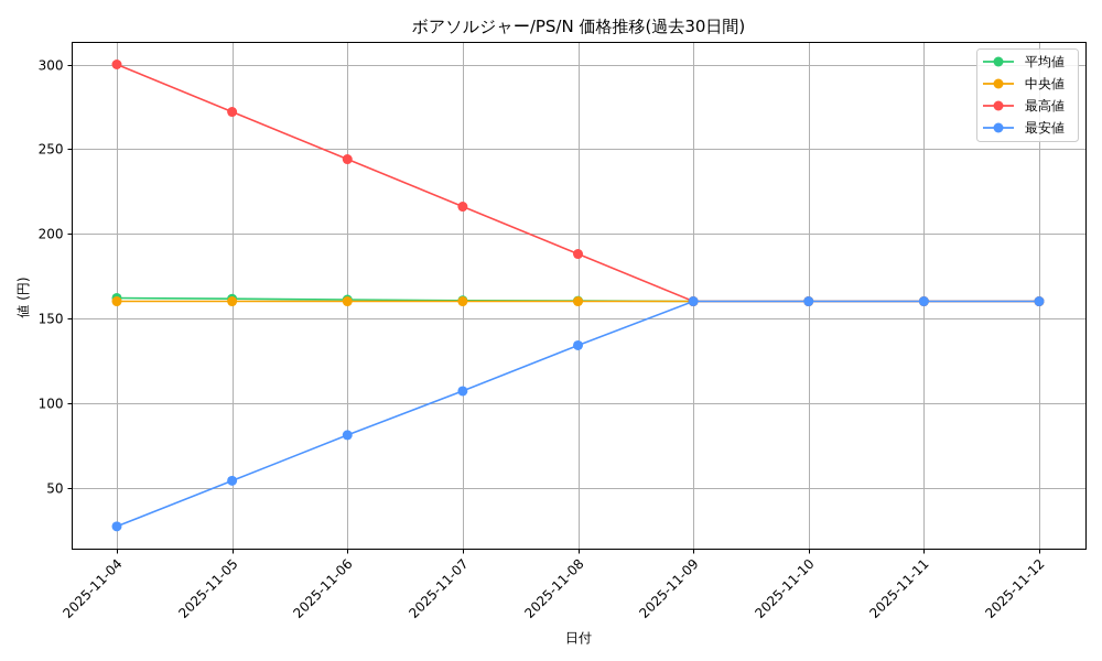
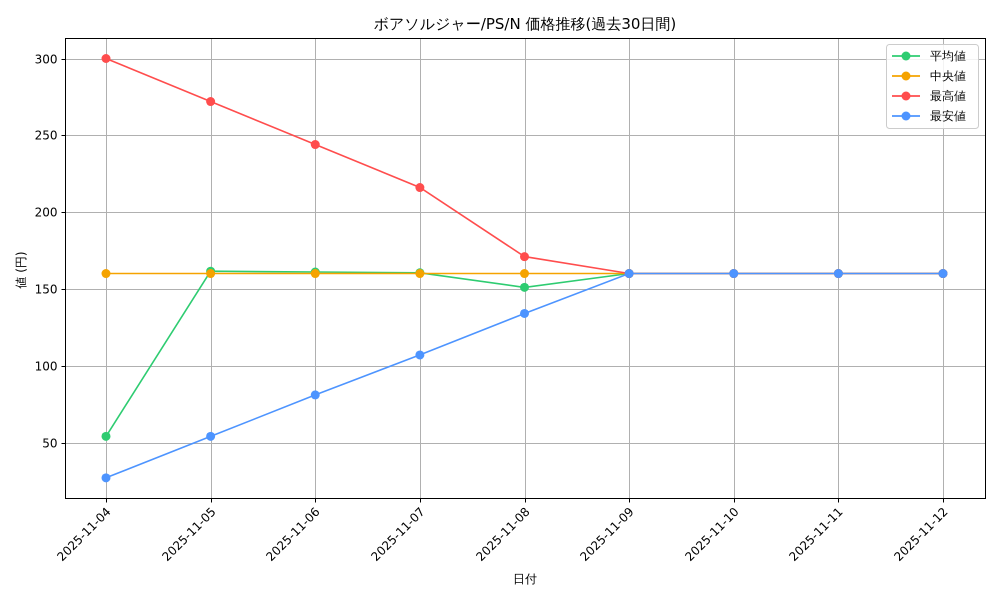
平均値/2025-11-04: 162 -> 54
平均値/2025-11-08: 160 -> 151
最高値/2025-11-08: 188 -> 171
